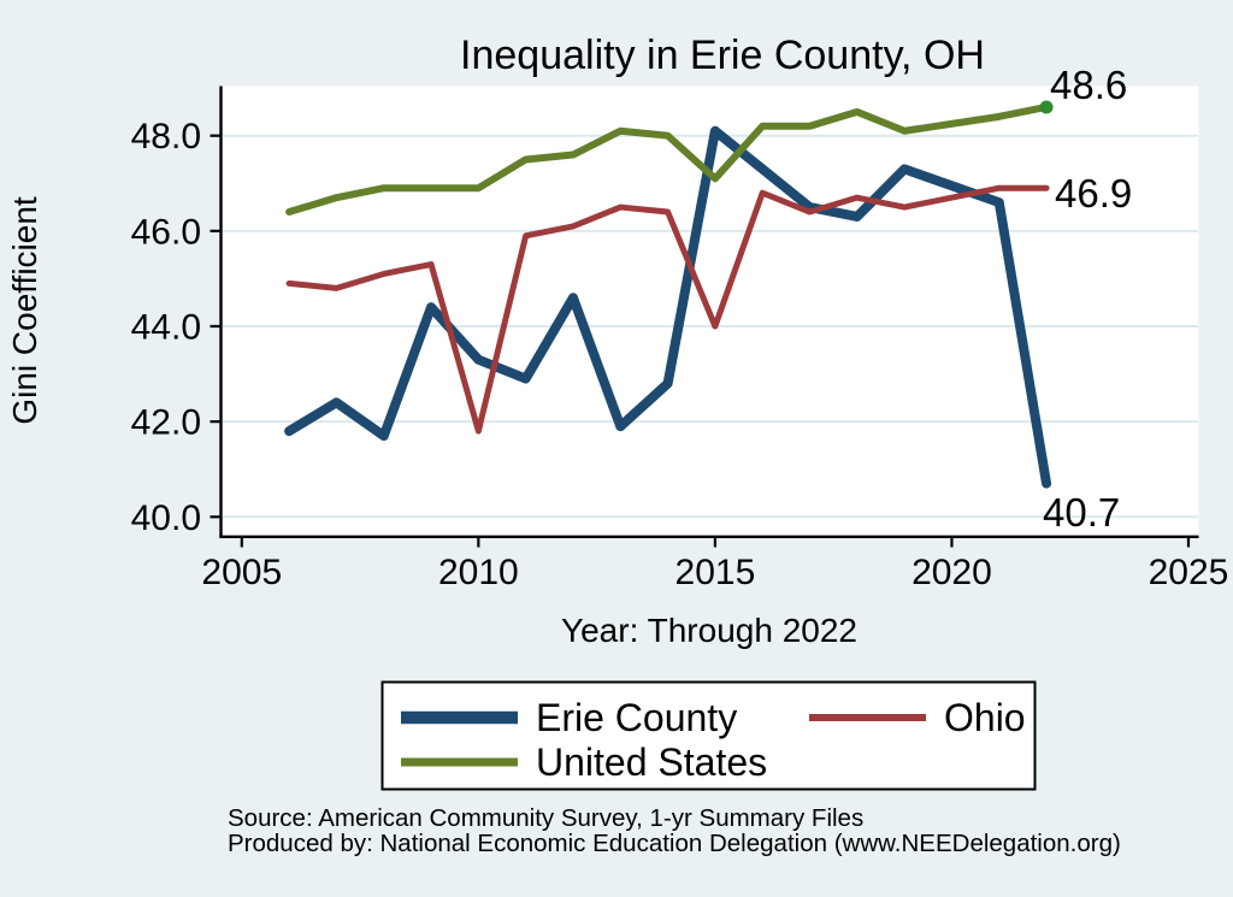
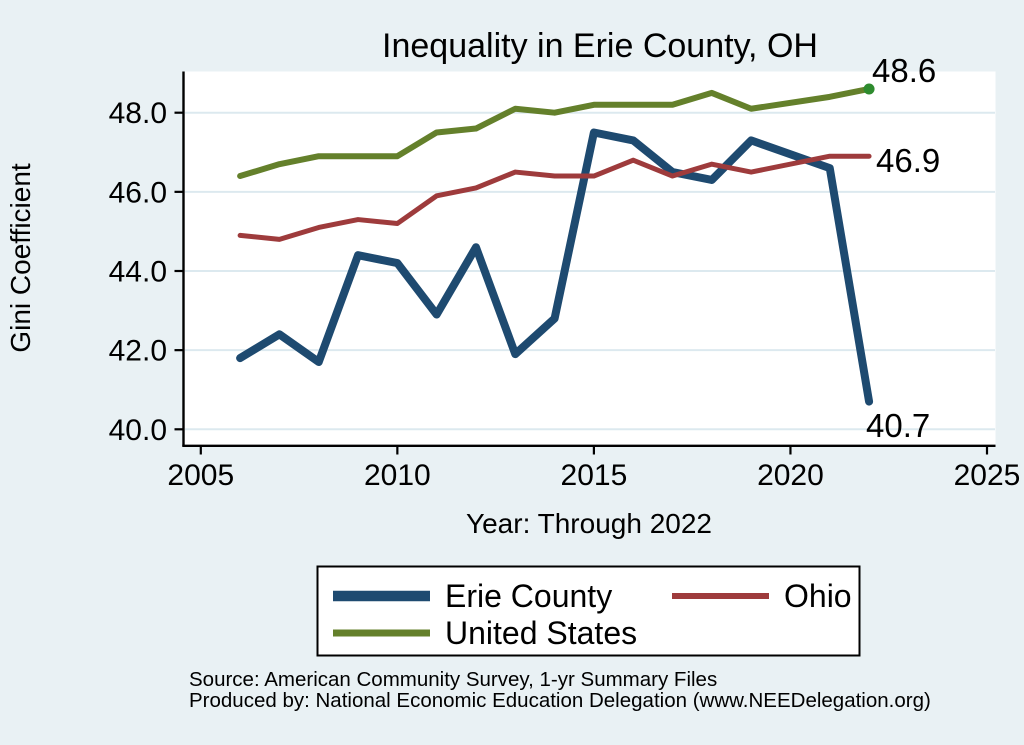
Erie County/2010: 43.3 -> 44.2
Ohio/2010: 41.8 -> 45.2
Erie County/2015: 48.1 -> 47.5
Ohio/2015: 44.0 -> 46.4
United States/2015: 47.1 -> 48.2
